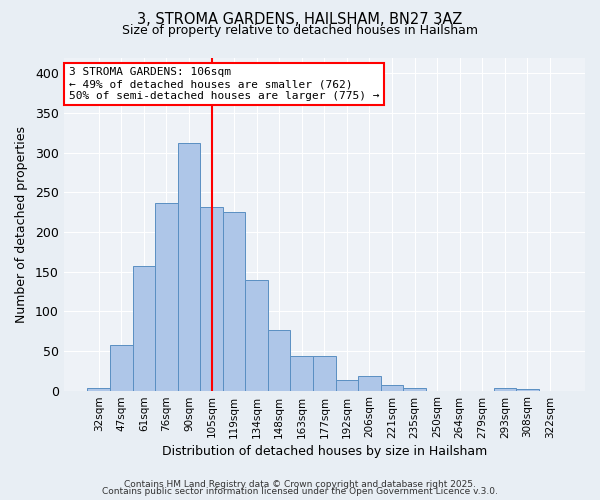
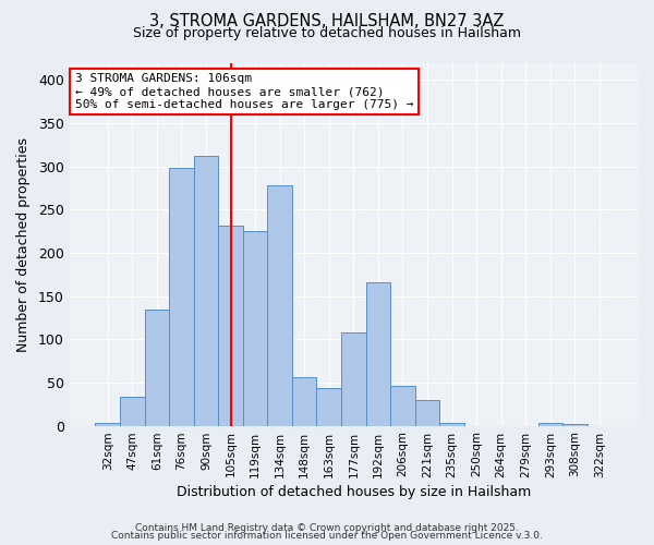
47sqm: 58 -> 34
61sqm: 157 -> 134
76sqm: 236 -> 298
134sqm: 139 -> 278
148sqm: 76 -> 56
177sqm: 43 -> 108
192sqm: 13 -> 166
206sqm: 19 -> 46
221sqm: 7 -> 30
